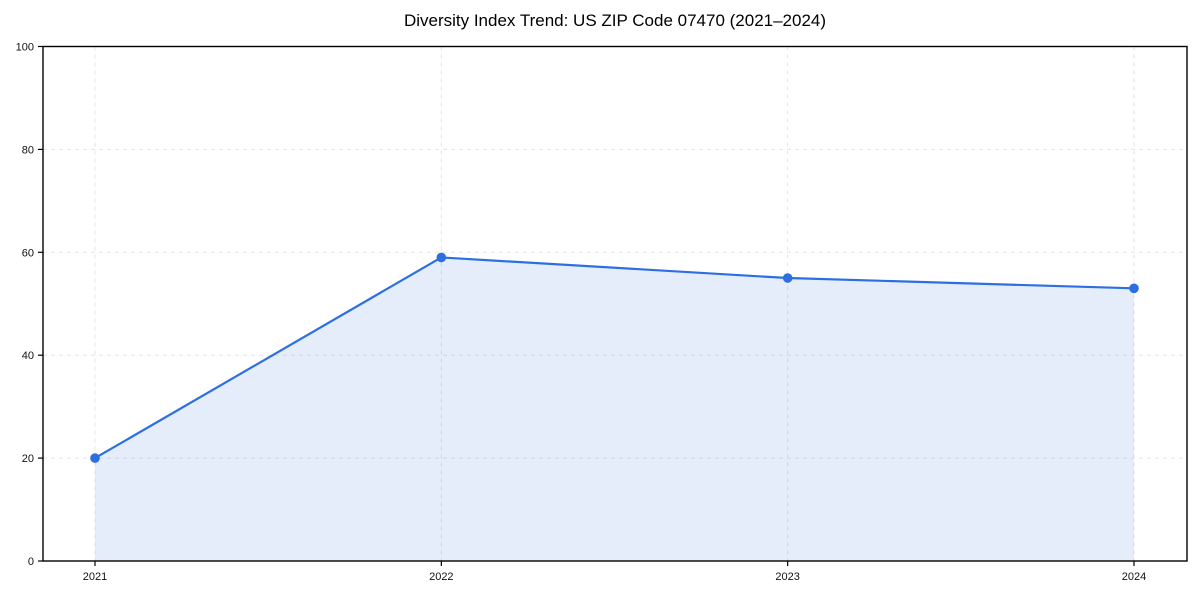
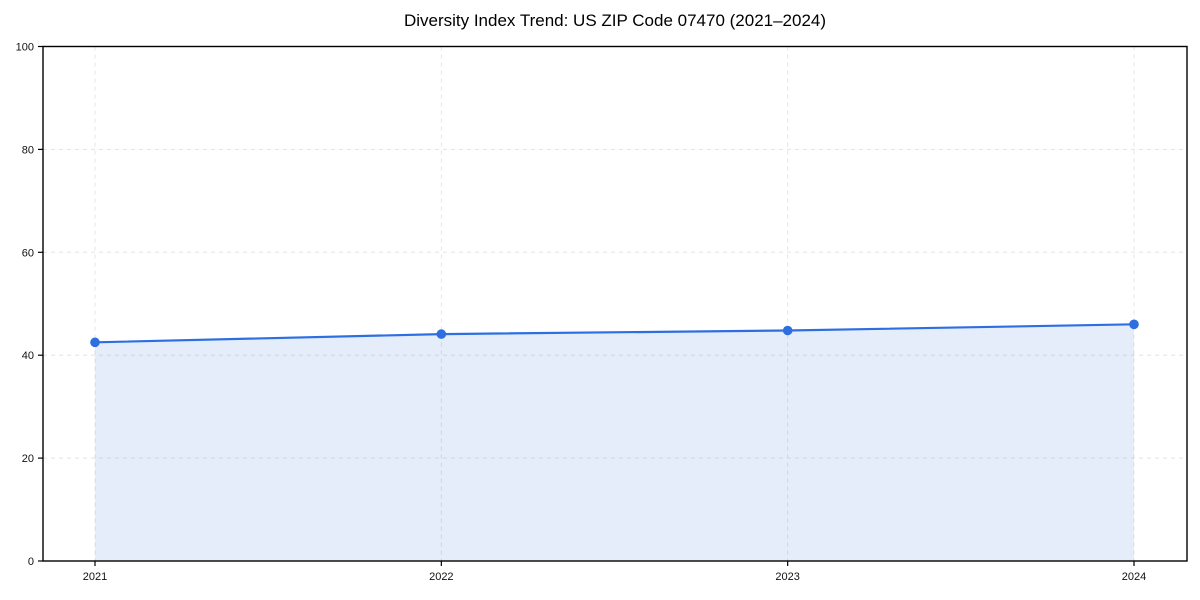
2021: 20 -> 42
2022: 59 -> 44
2023: 55 -> 45
2024: 53 -> 46
